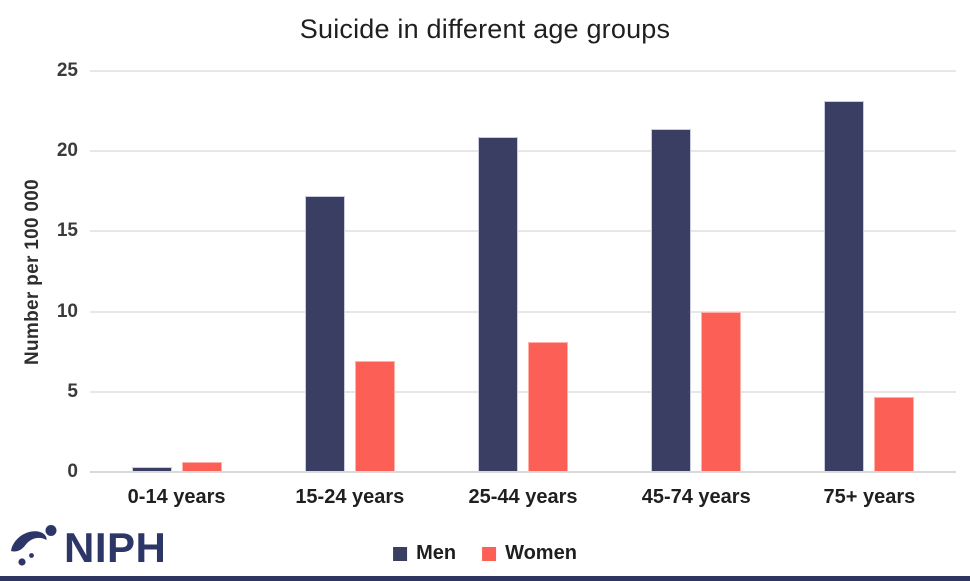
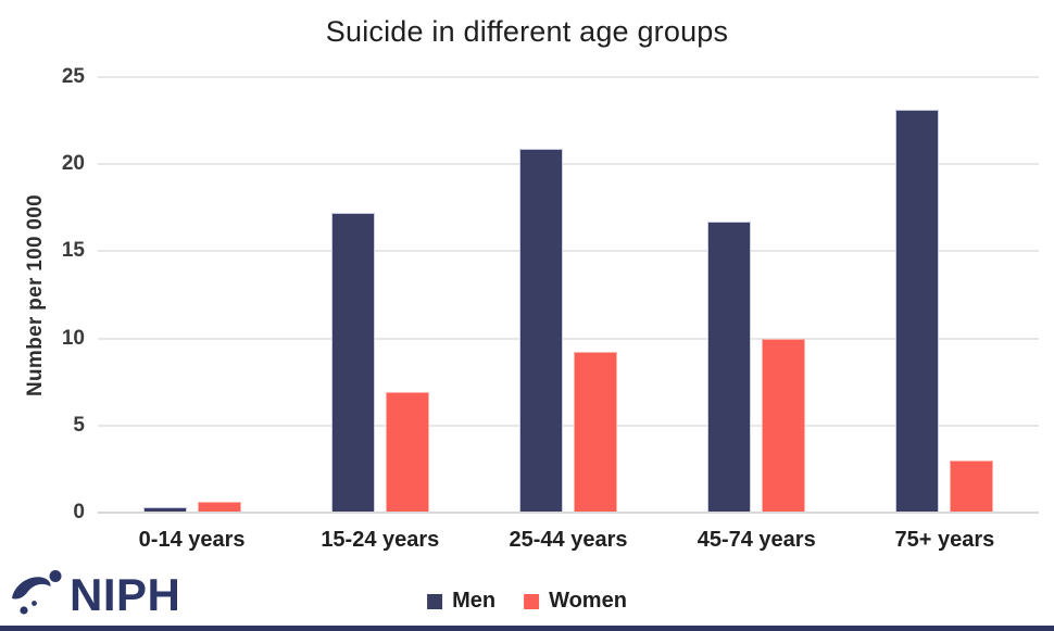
Women/25-44 years: 8.1 -> 9.2
Men/45-74 years: 21.4 -> 16.7
Women/75+ years: 4.7 -> 3.0
